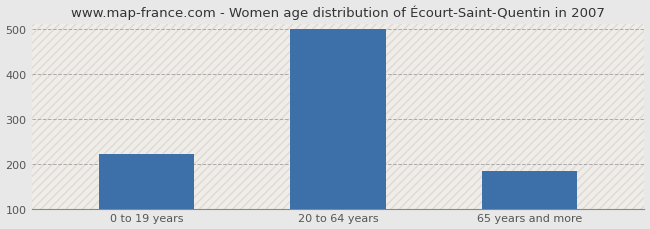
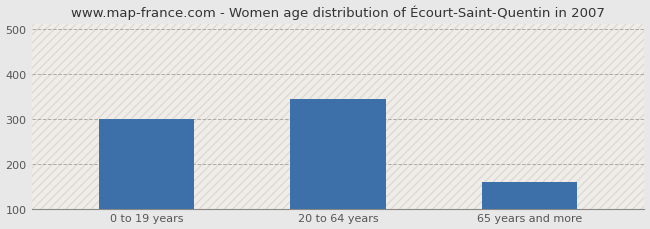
0 to 19 years: 222 -> 300
20 to 64 years: 500 -> 345
65 years and more: 184 -> 160
